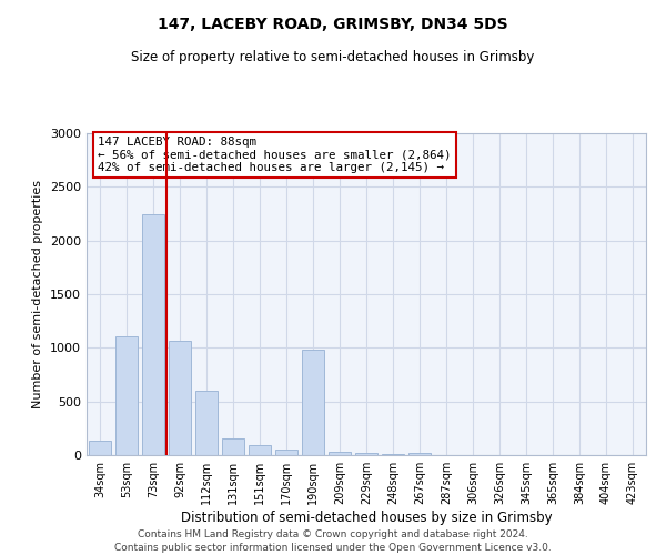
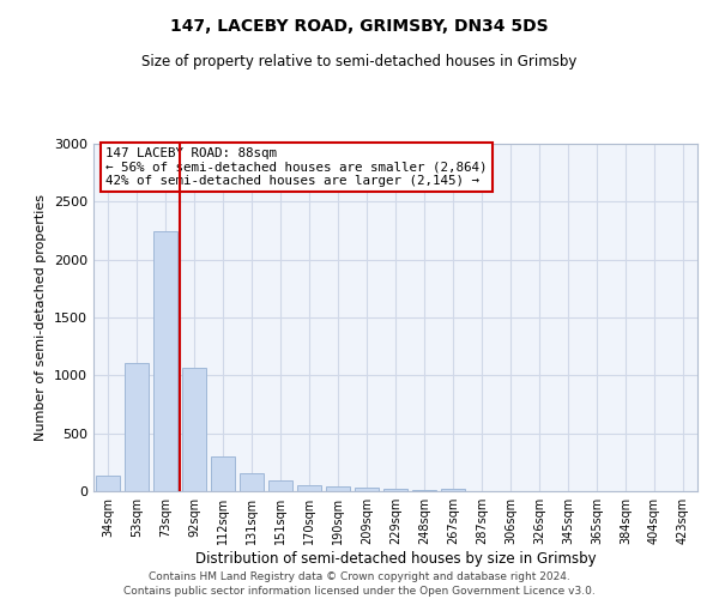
112sqm: 600 -> 300
190sqm: 980 -> 40
